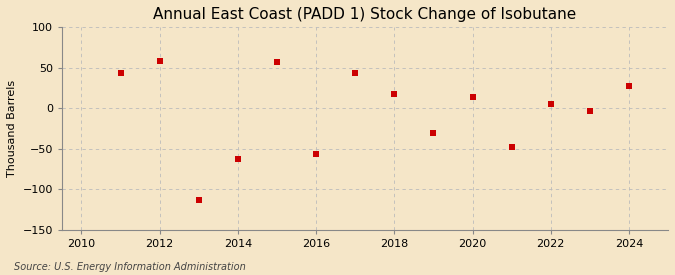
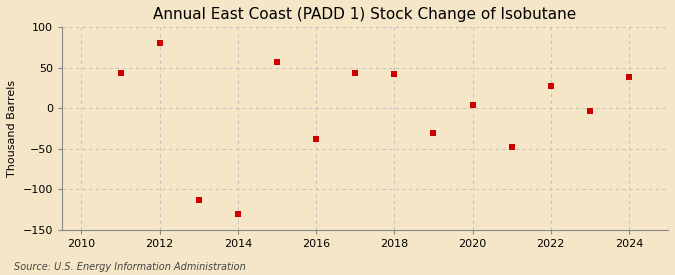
2012: 58 -> 80
2014: -63 -> -130
2016: -57 -> -38
2018: 18 -> 42
2020: 14 -> 4
2022: 5 -> 28
2024: 28 -> 38
